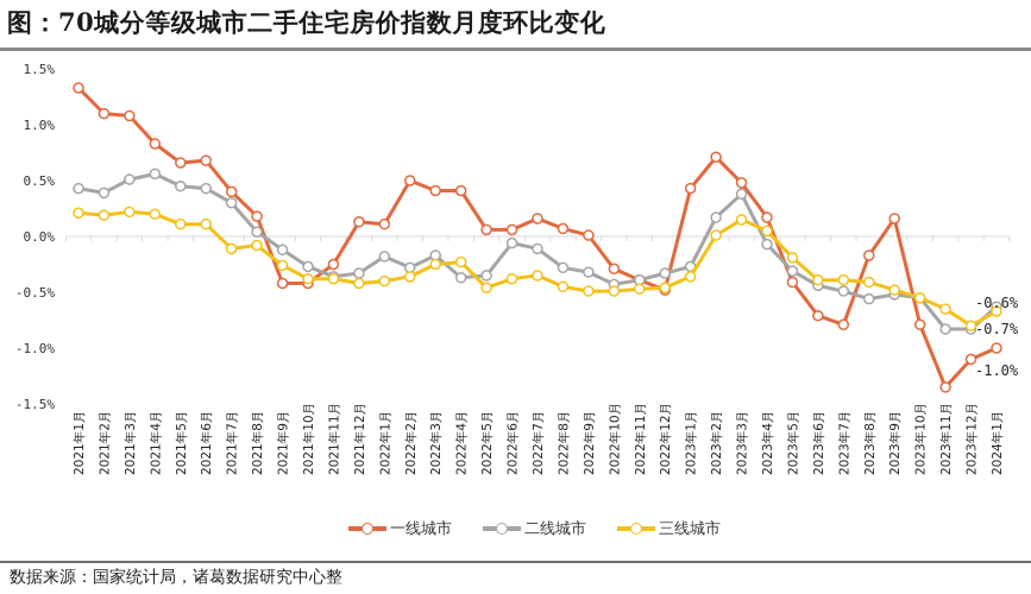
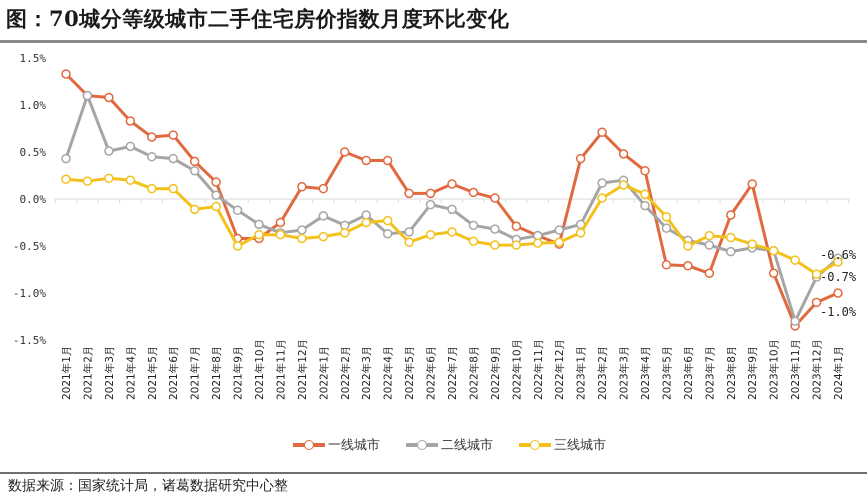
二线城市/2021年2月: 0.4% -> 1.1%
三线城市/2021年9月: -0.3% -> -0.5%
二线城市/2023年3月: 0.4% -> 0.2%
一线城市/2023年4月: 0.2% -> 0.3%
一线城市/2023年5月: -0.4% -> -0.7%
三线城市/2023年6月: -0.4% -> -0.5%
二线城市/2023年11月: -0.8% -> -1.3%
